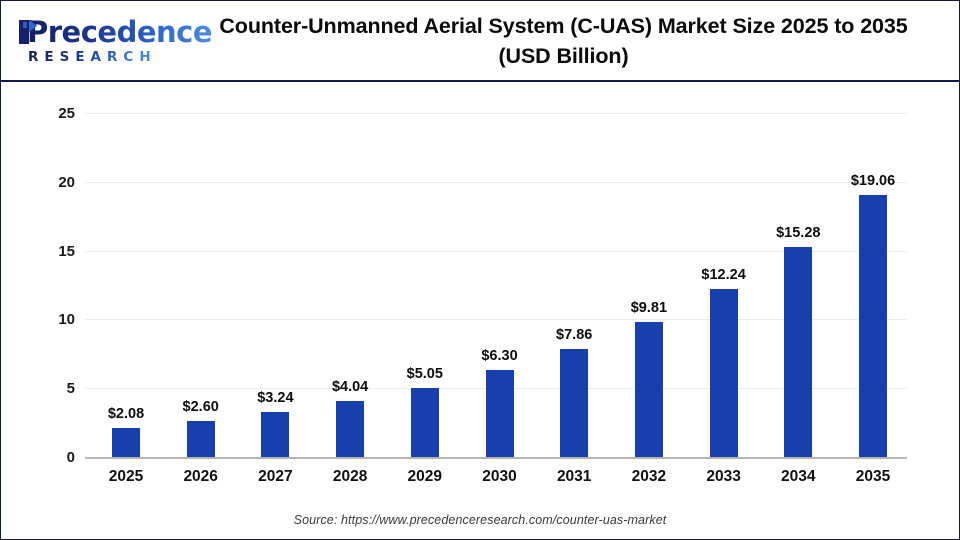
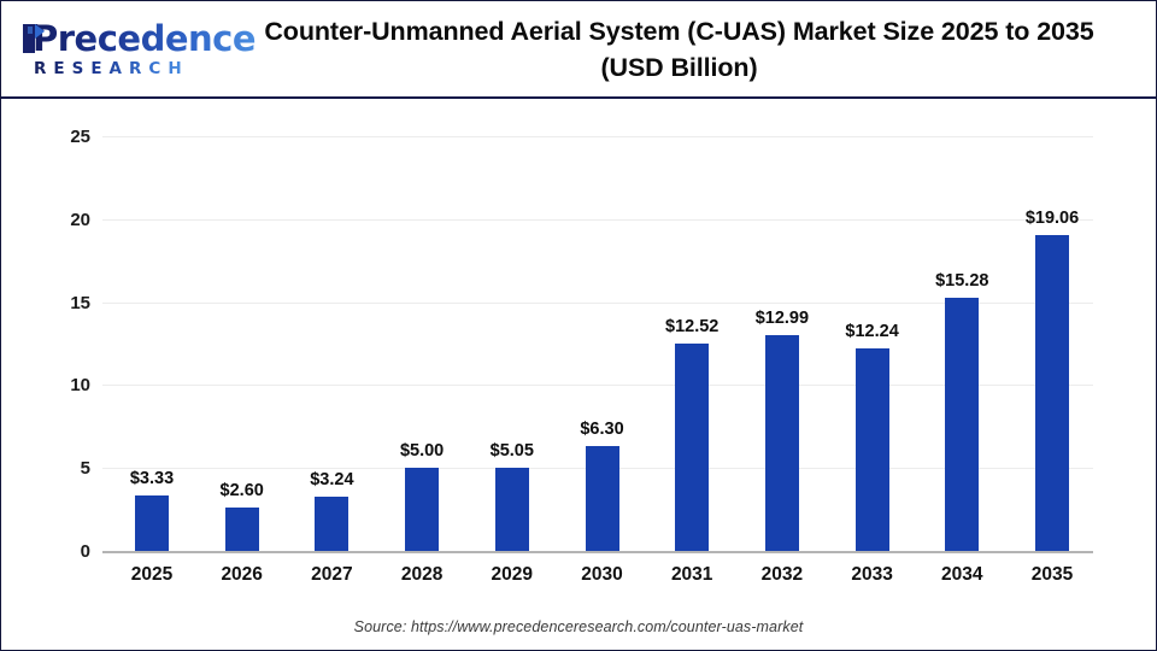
2025: $2.08 -> $3.33
2028: $4.04 -> $5.00
2031: $7.86 -> $12.52
2032: $9.81 -> $12.99
